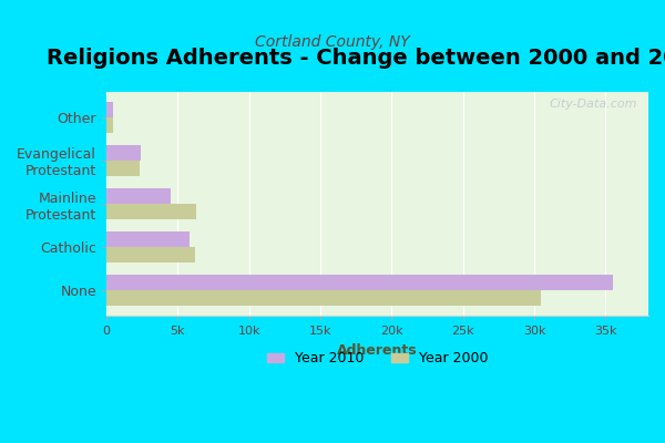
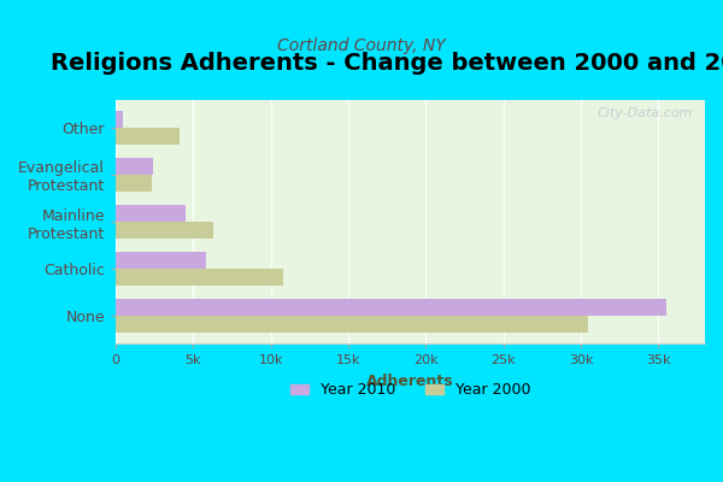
Year 2000/Other: 0.4k -> 4.1k
Year 2000/Catholic: 6.2k -> 10.8k
